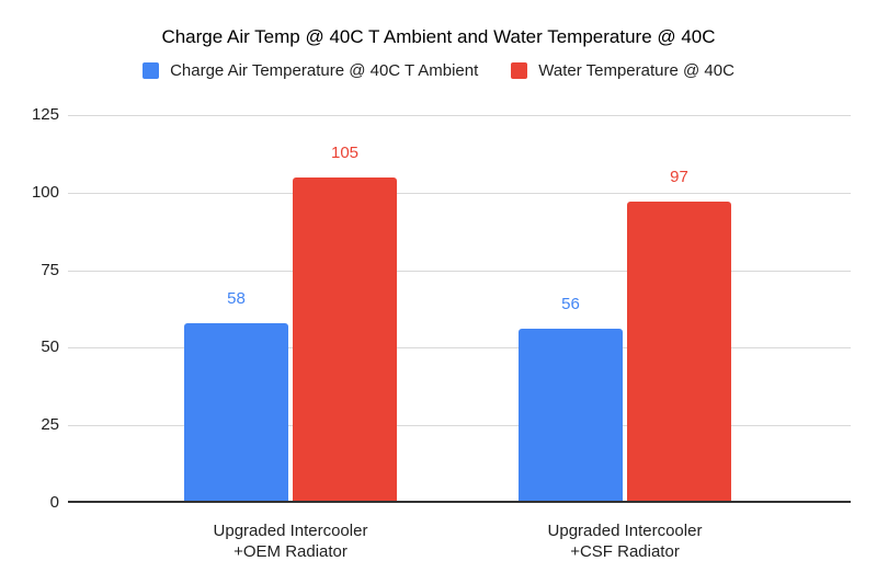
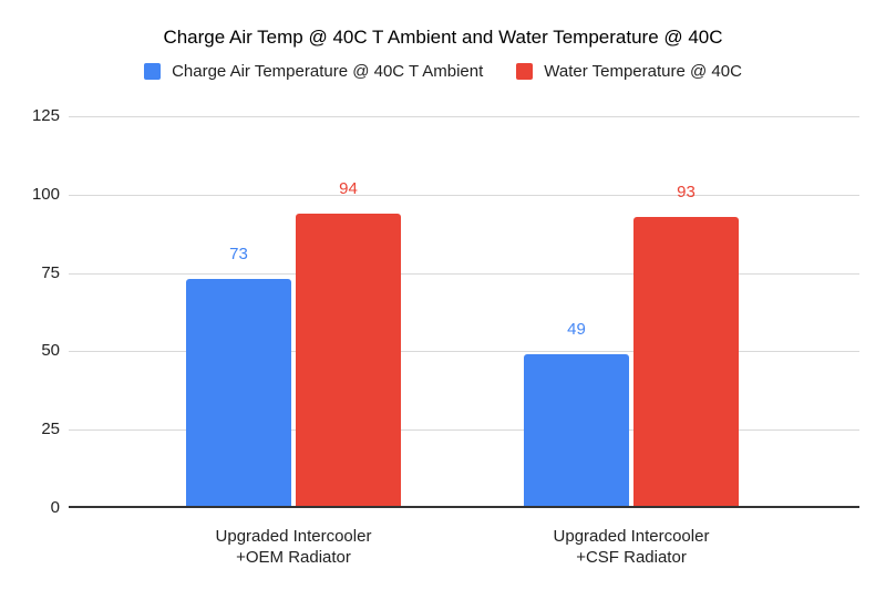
Charge Air Temperature @ 40C T Ambient/Upgraded Intercooler +OEM Radiator: 58 -> 73
Water Temperature @ 40C/Upgraded Intercooler +OEM Radiator: 105 -> 94
Charge Air Temperature @ 40C T Ambient/Upgraded Intercooler +CSF Radiator: 56 -> 49
Water Temperature @ 40C/Upgraded Intercooler +CSF Radiator: 97 -> 93
